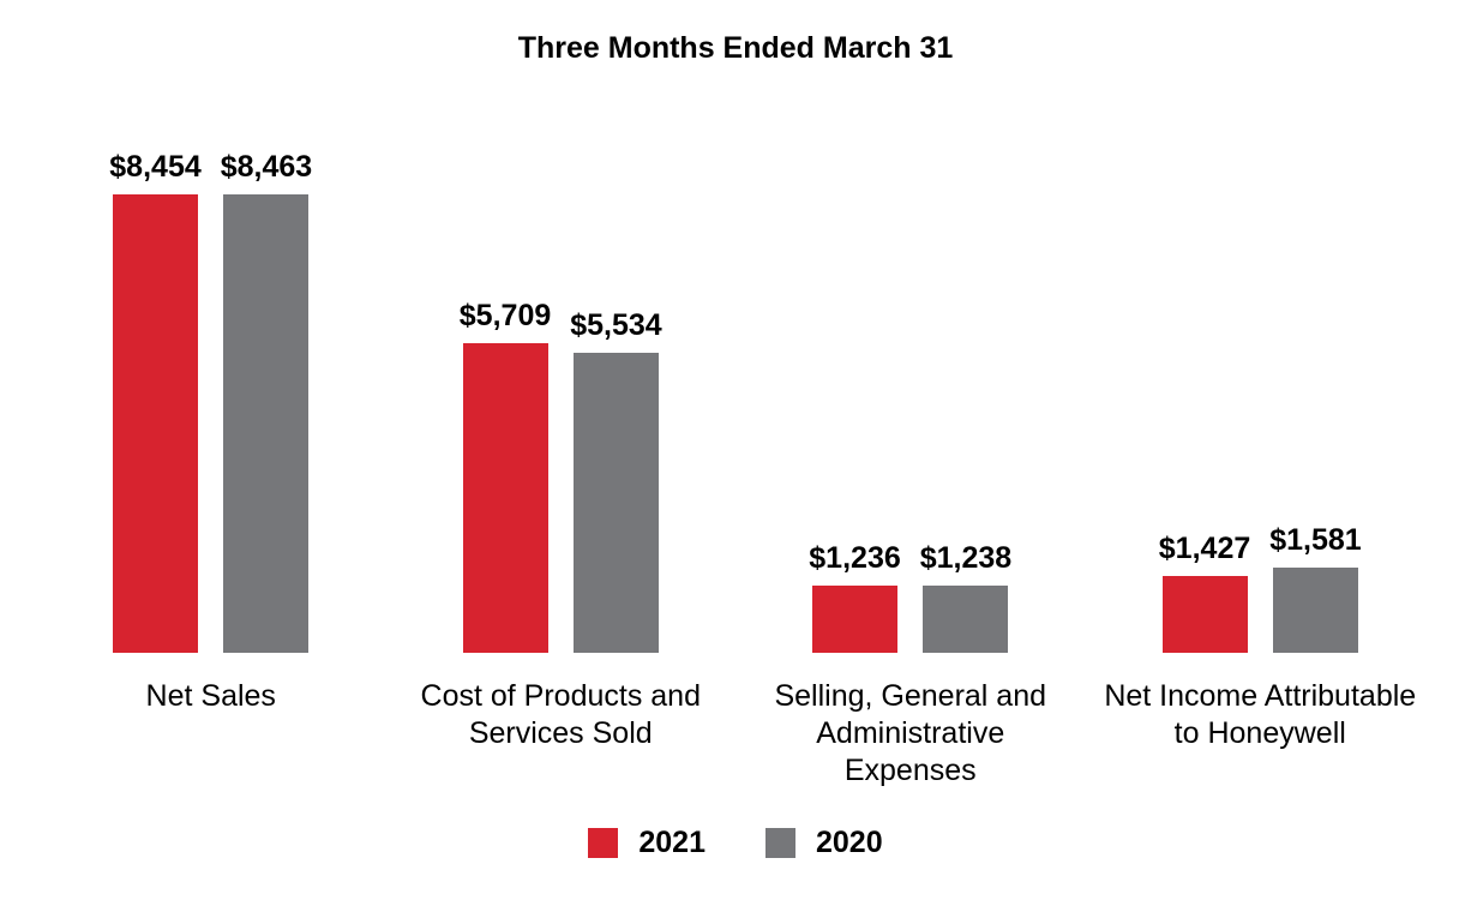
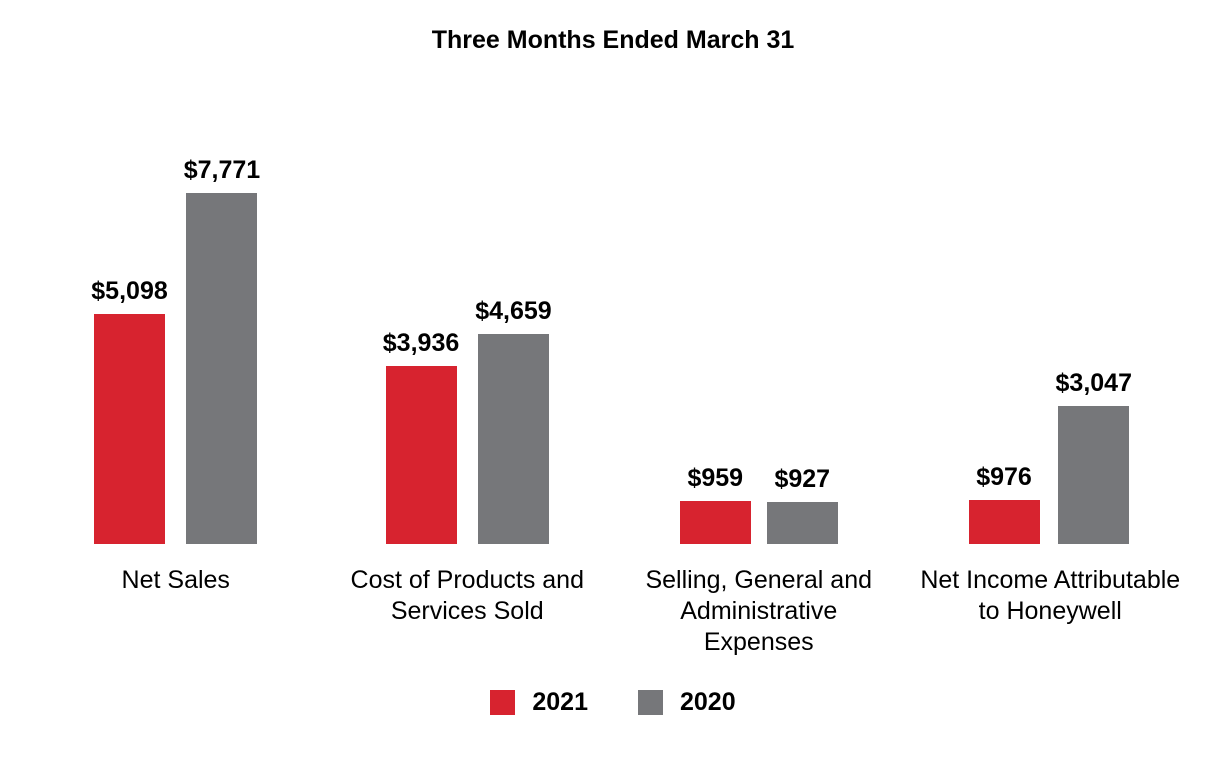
2021/Net Sales: $8,454 -> $5,098
2020/Net Sales: $8,463 -> $7,771
2021/Cost of Products and Services Sold: $5,709 -> $3,936
2020/Cost of Products and Services Sold: $5,534 -> $4,659
2021/Selling, General and Administrative Expenses: $1,236 -> $959
2020/Selling, General and Administrative Expenses: $1,238 -> $927
2021/Net Income Attributable to Honeywell: $1,427 -> $976
2020/Net Income Attributable to Honeywell: $1,581 -> $3,047
